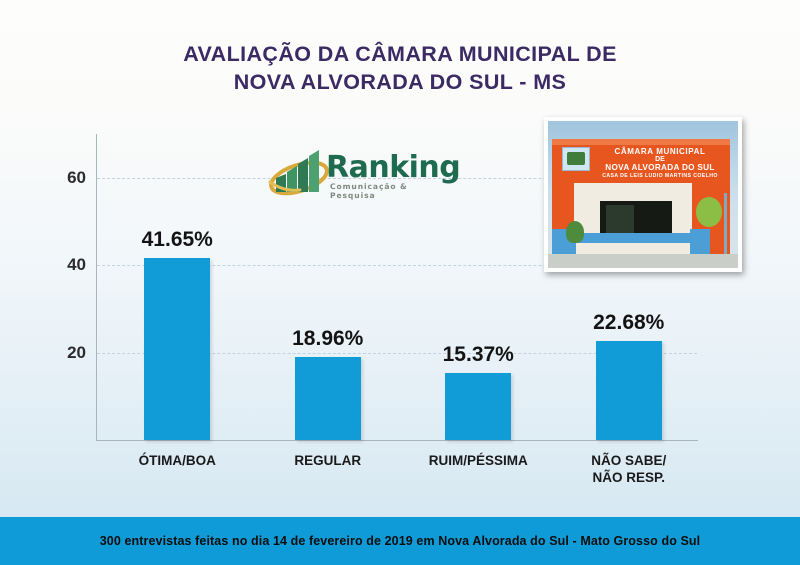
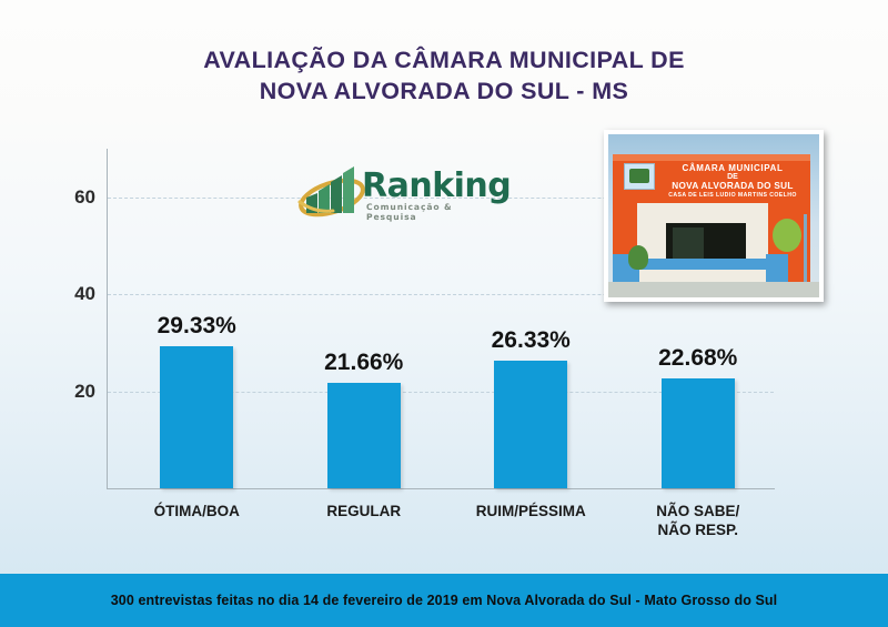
ÓTIMA/BOA: 41.65% -> 29.33%
REGULAR: 18.96% -> 21.66%
RUIM/PÉSSIMA: 15.37% -> 26.33%
